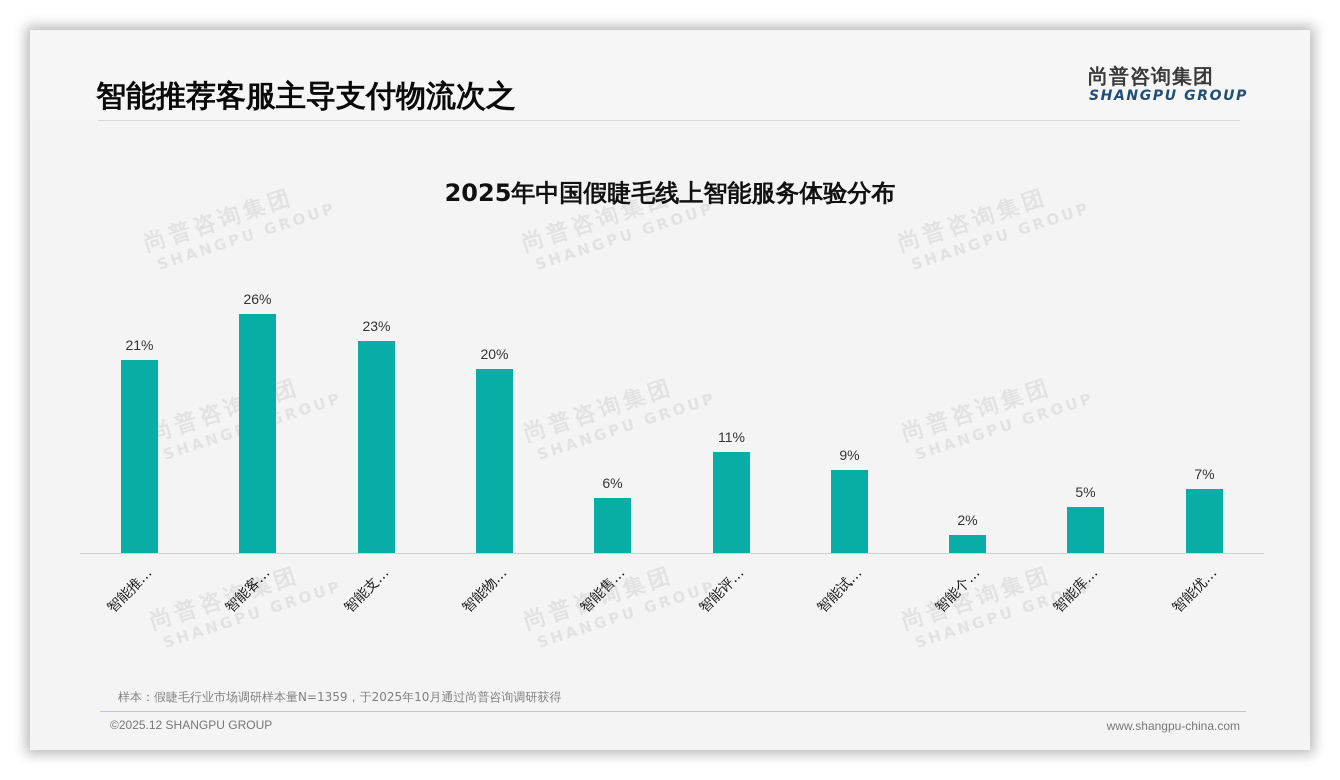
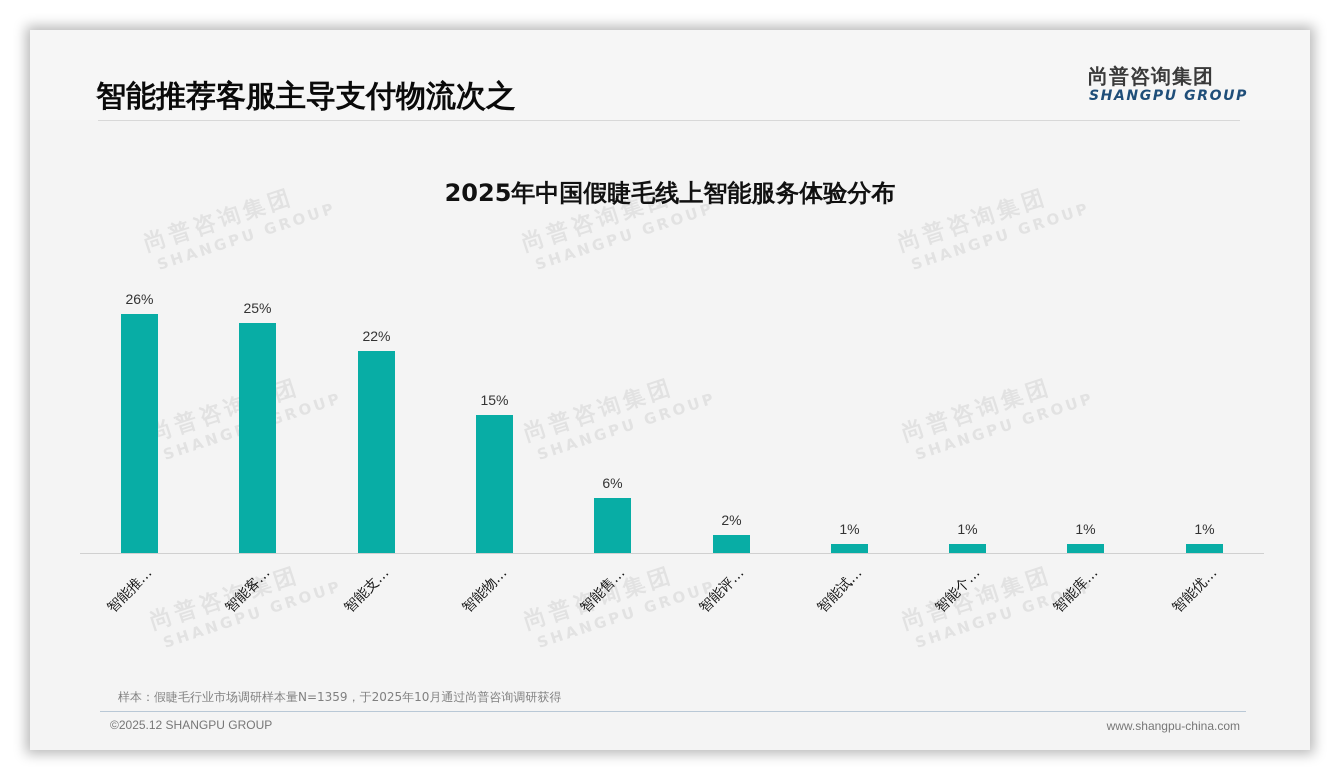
智能推…: 21% -> 26%
智能客…: 26% -> 25%
智能支…: 23% -> 22%
智能物…: 20% -> 15%
智能评…: 11% -> 2%
智能试…: 9% -> 1%
智能个…: 2% -> 1%
智能库…: 5% -> 1%
智能优…: 7% -> 1%
